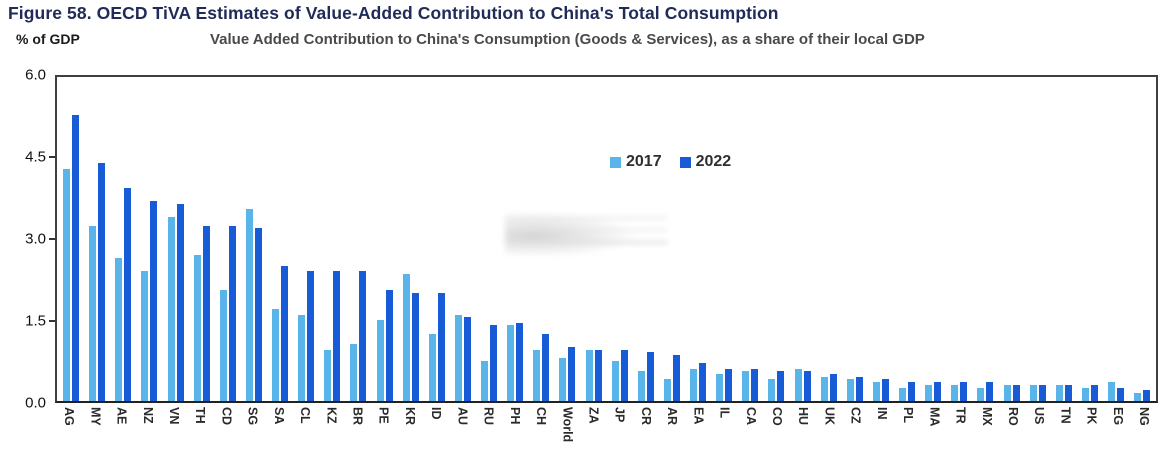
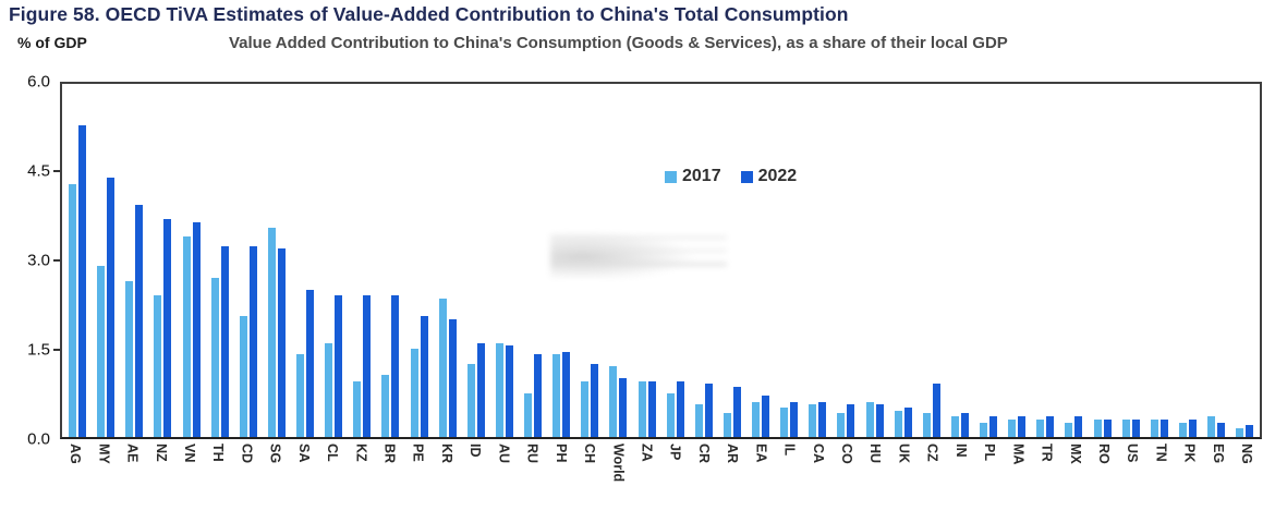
2017/MY: 3.2 -> 2.9
2017/SA: 1.7 -> 1.4
2022/ID: 2.0 -> 1.6
2017/World: 0.8 -> 1.2
2022/CZ: 0.5 -> 0.9
